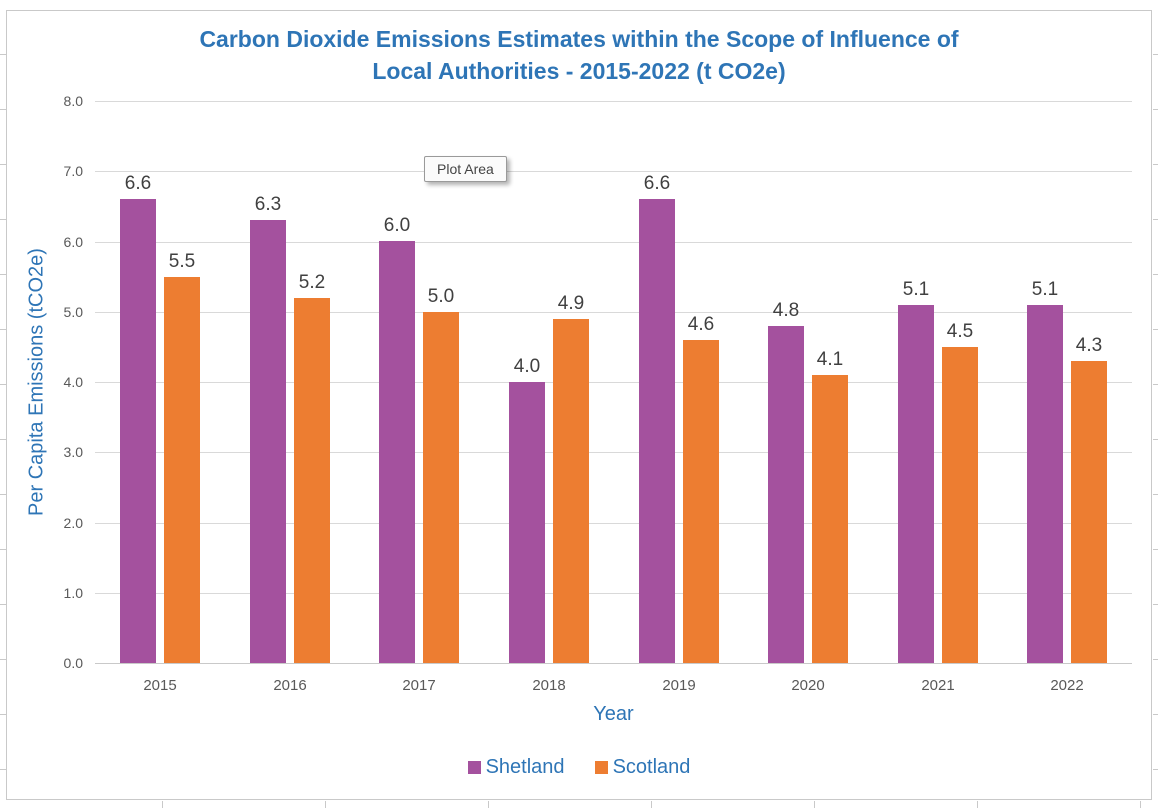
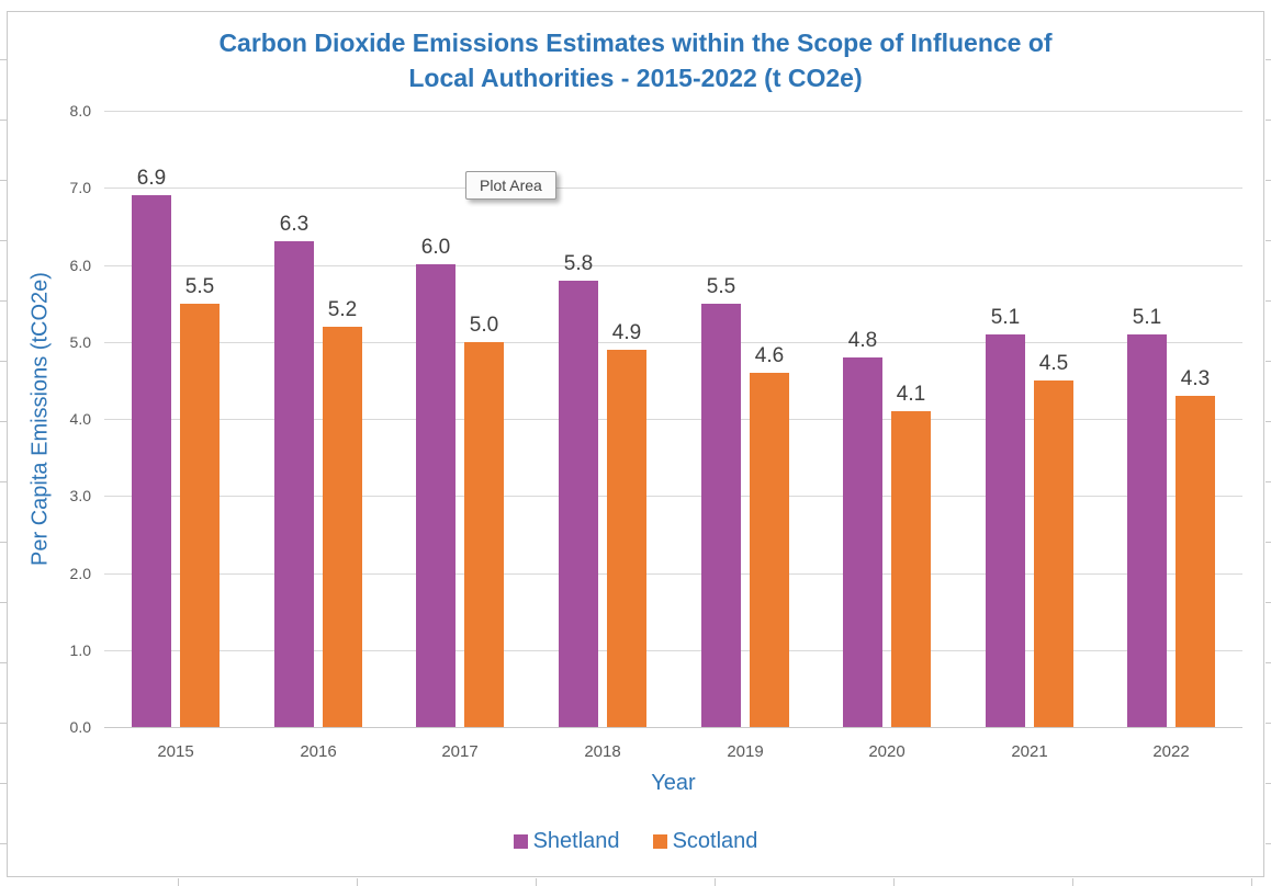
Shetland/2015: 6.6 -> 6.9
Shetland/2018: 4.0 -> 5.8
Shetland/2019: 6.6 -> 5.5
